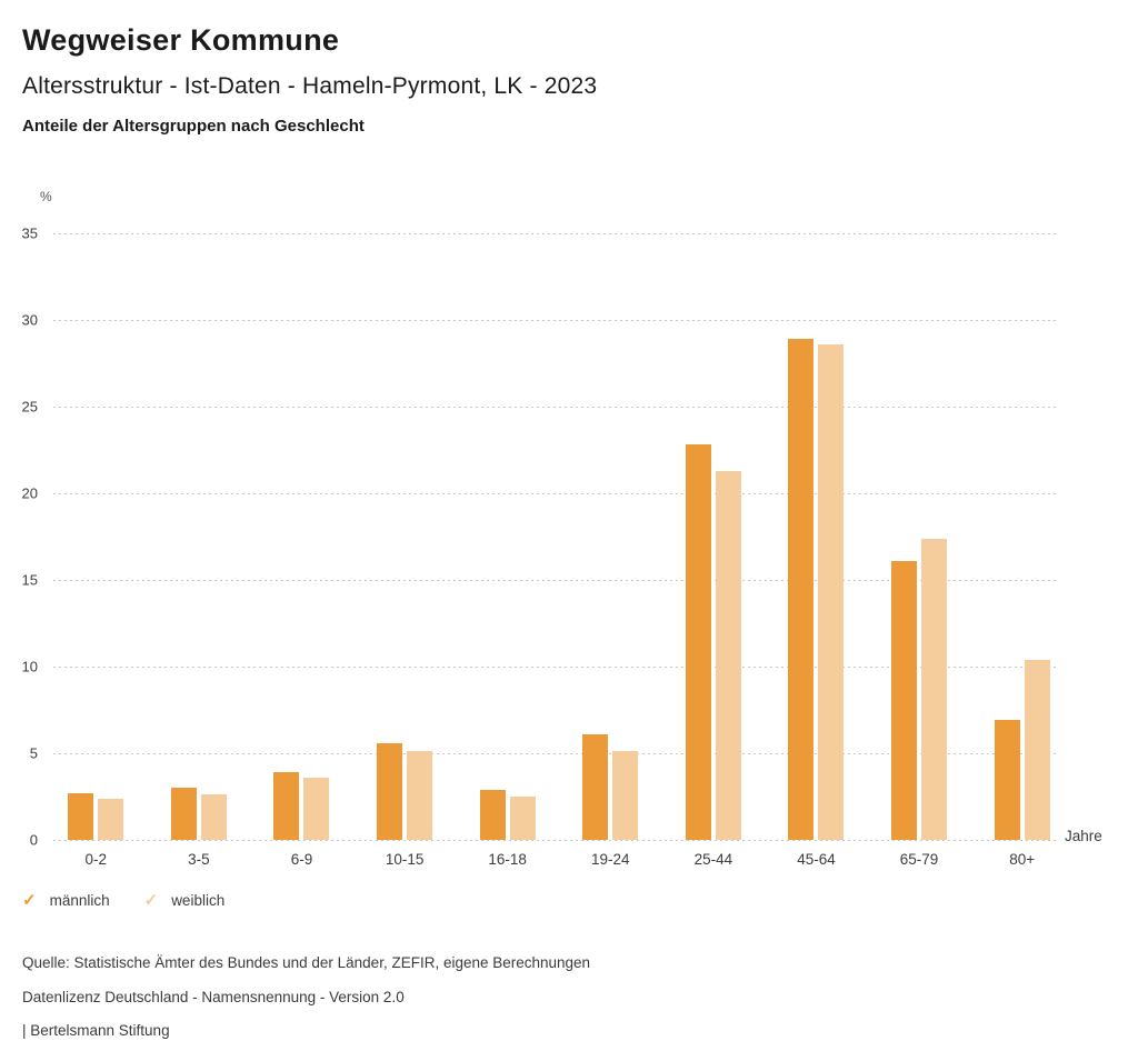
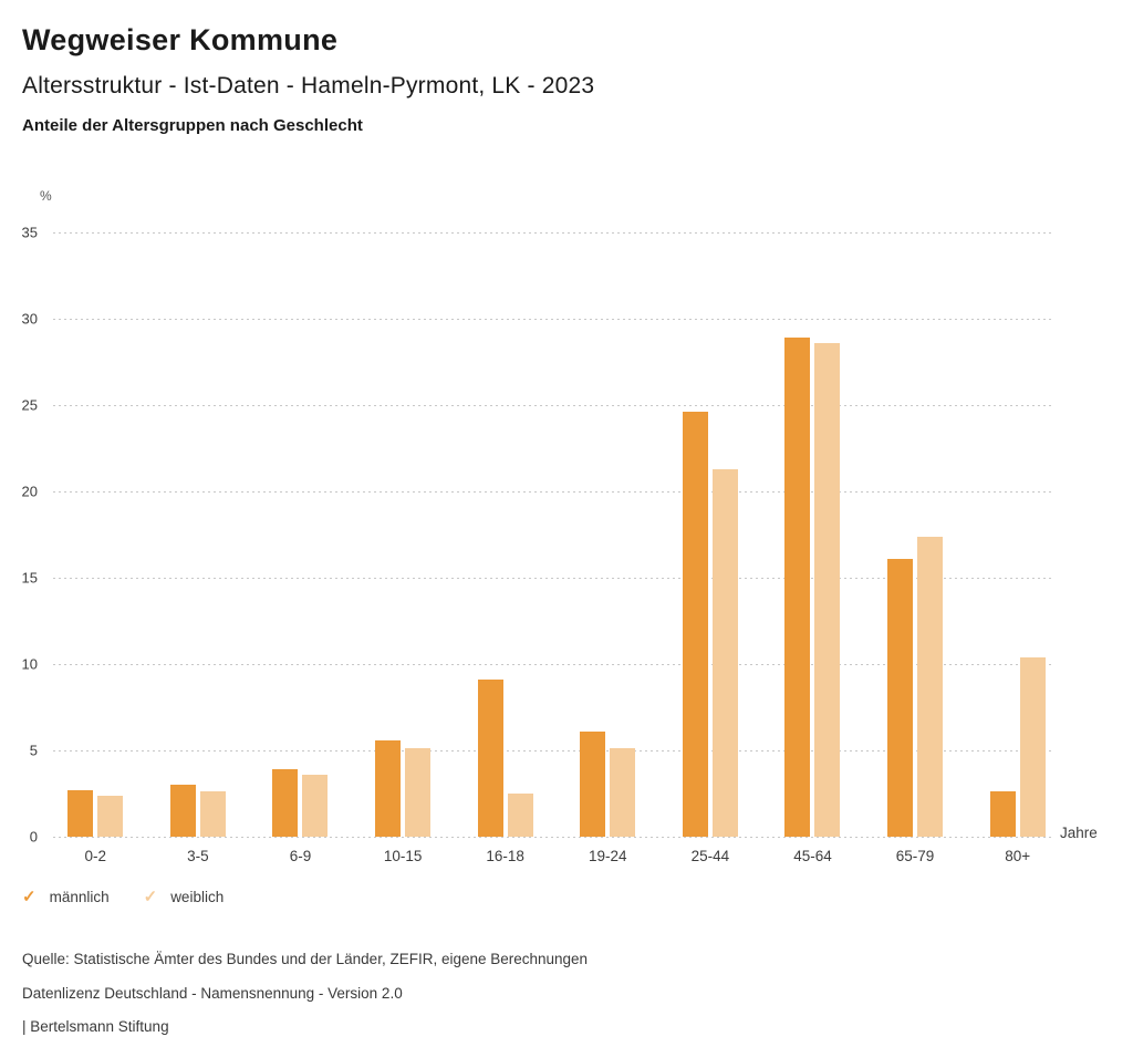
männlich/16-18: 2.9 -> 9.1
männlich/25-44: 22.8 -> 24.6
männlich/80+: 6.9 -> 2.6
